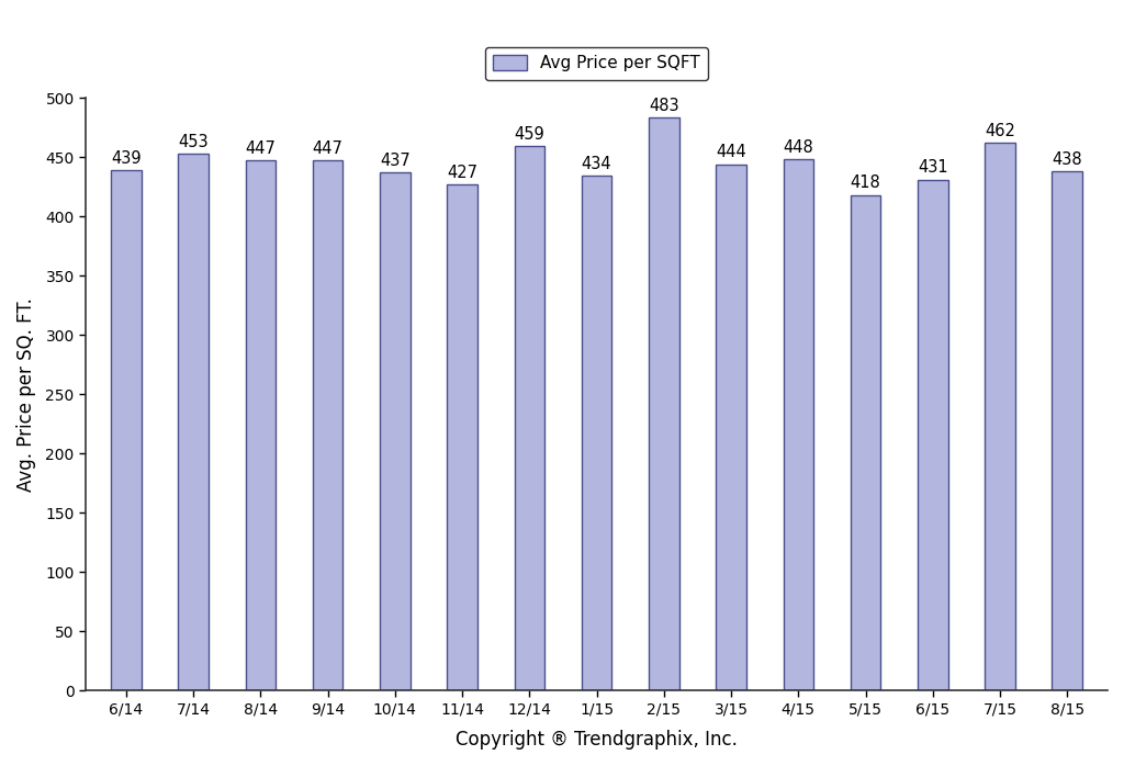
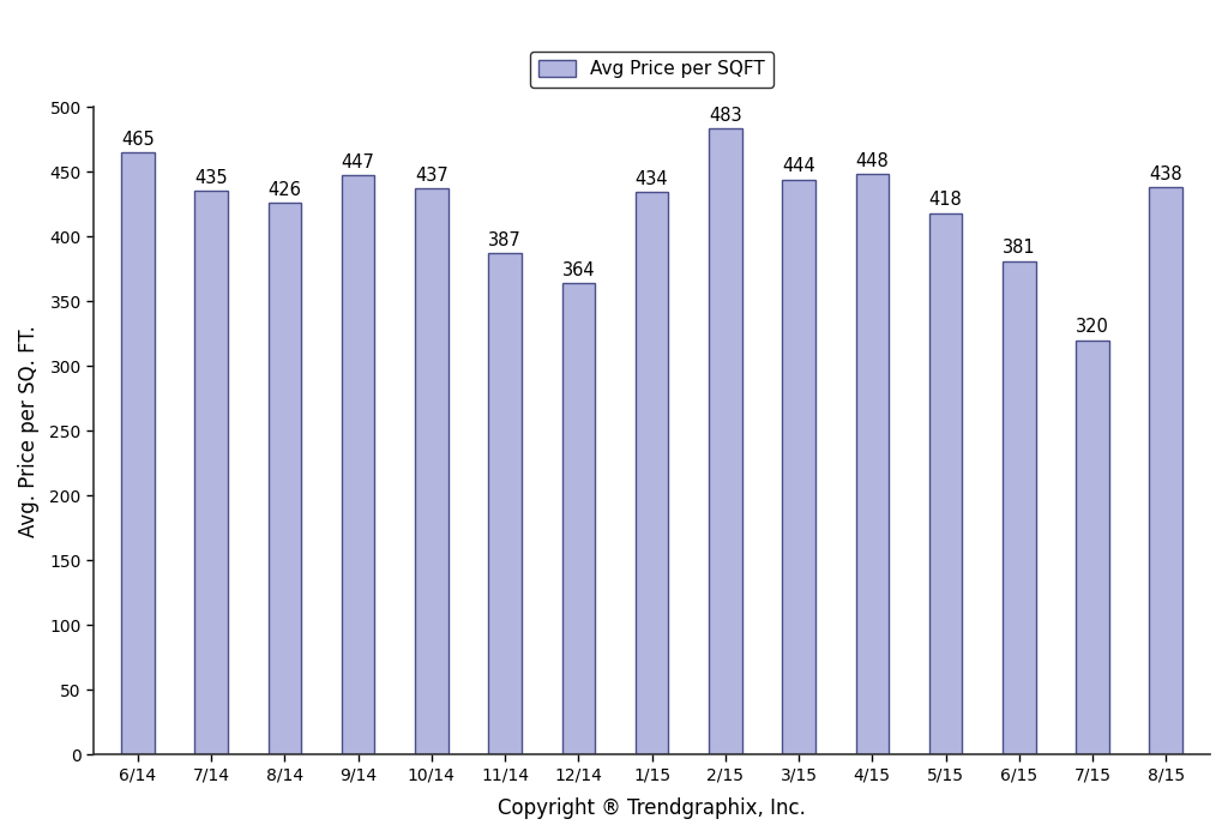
6/14: 439 -> 465
7/14: 453 -> 435
8/14: 447 -> 426
11/14: 427 -> 387
12/14: 459 -> 364
6/15: 431 -> 381
7/15: 462 -> 320
